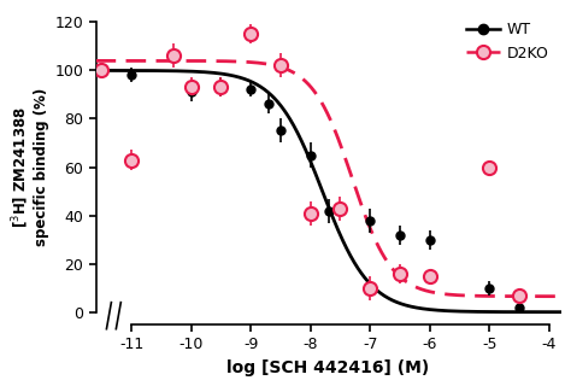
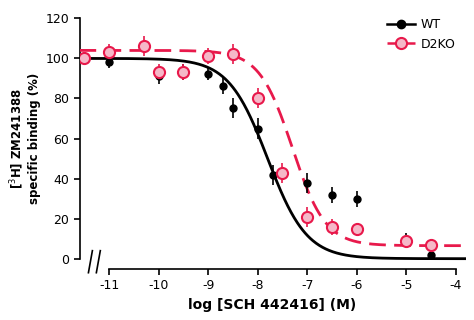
D2KO/-11: 63 -> 103
D2KO/-9: 115 -> 101
D2KO/-8: 41 -> 80
D2KO/-7: 10 -> 21
D2KO/-5: 60 -> 9
